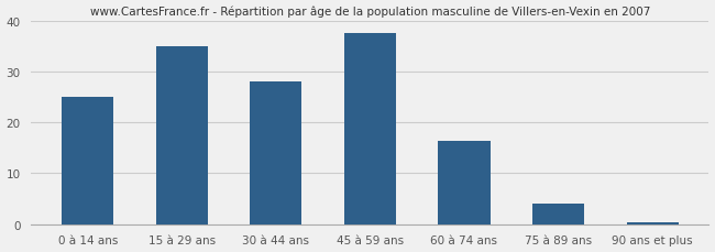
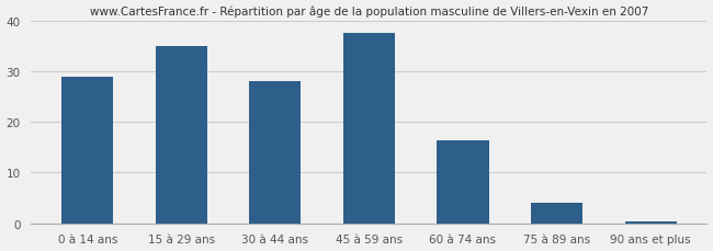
0 à 14 ans: 25.0 -> 29.0
